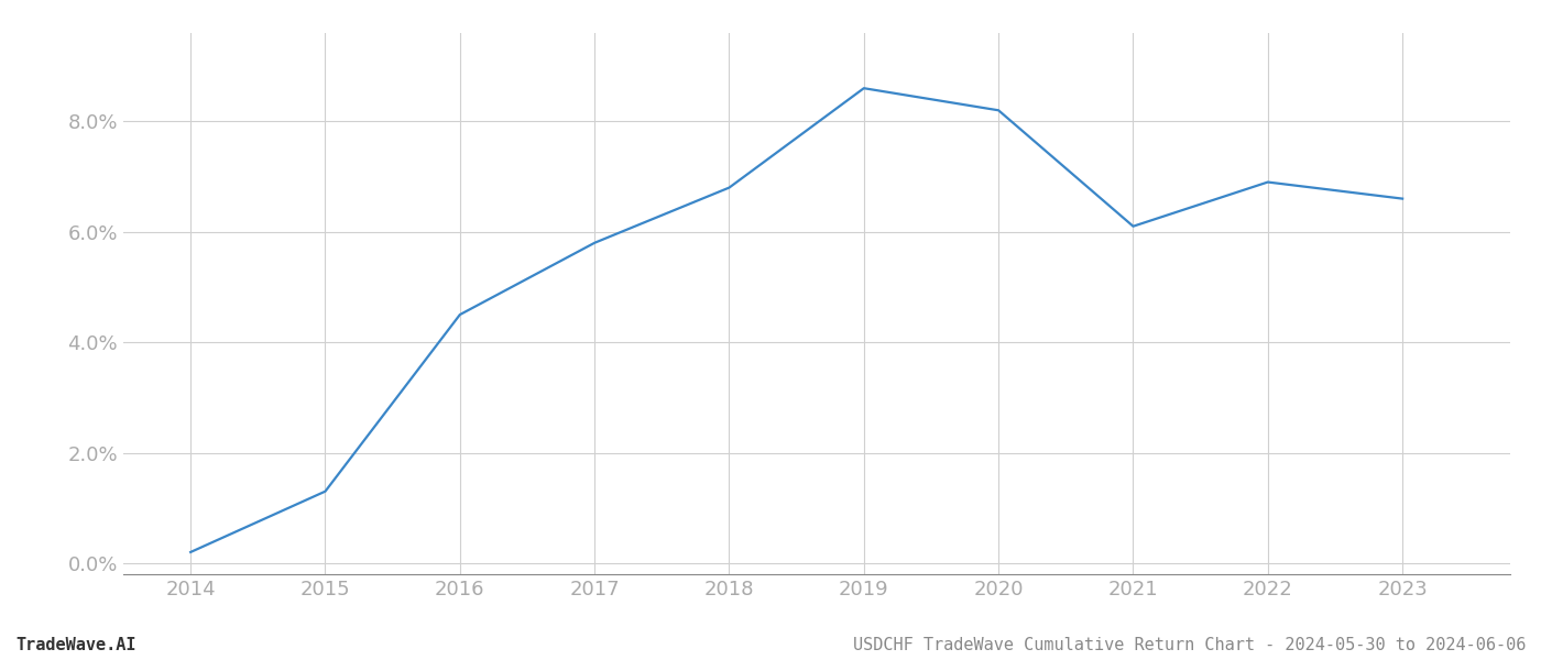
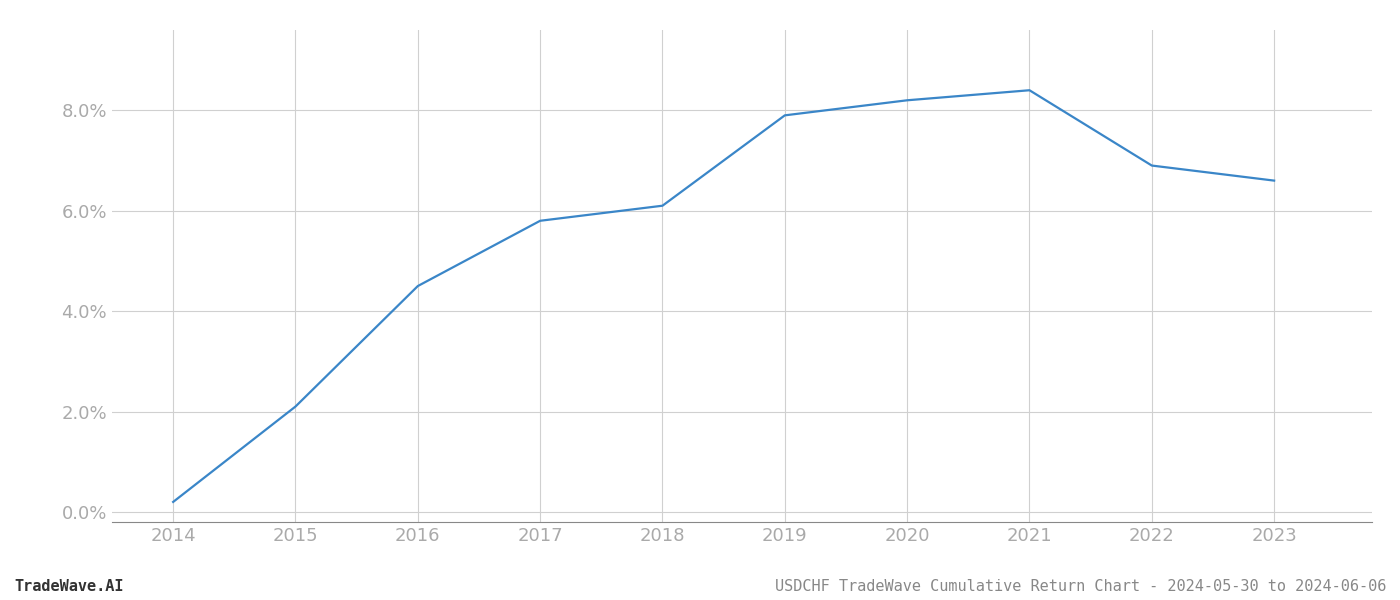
2015: 1.3% -> 2.1%
2018: 6.8% -> 6.1%
2019: 8.6% -> 7.9%
2021: 6.1% -> 8.4%
